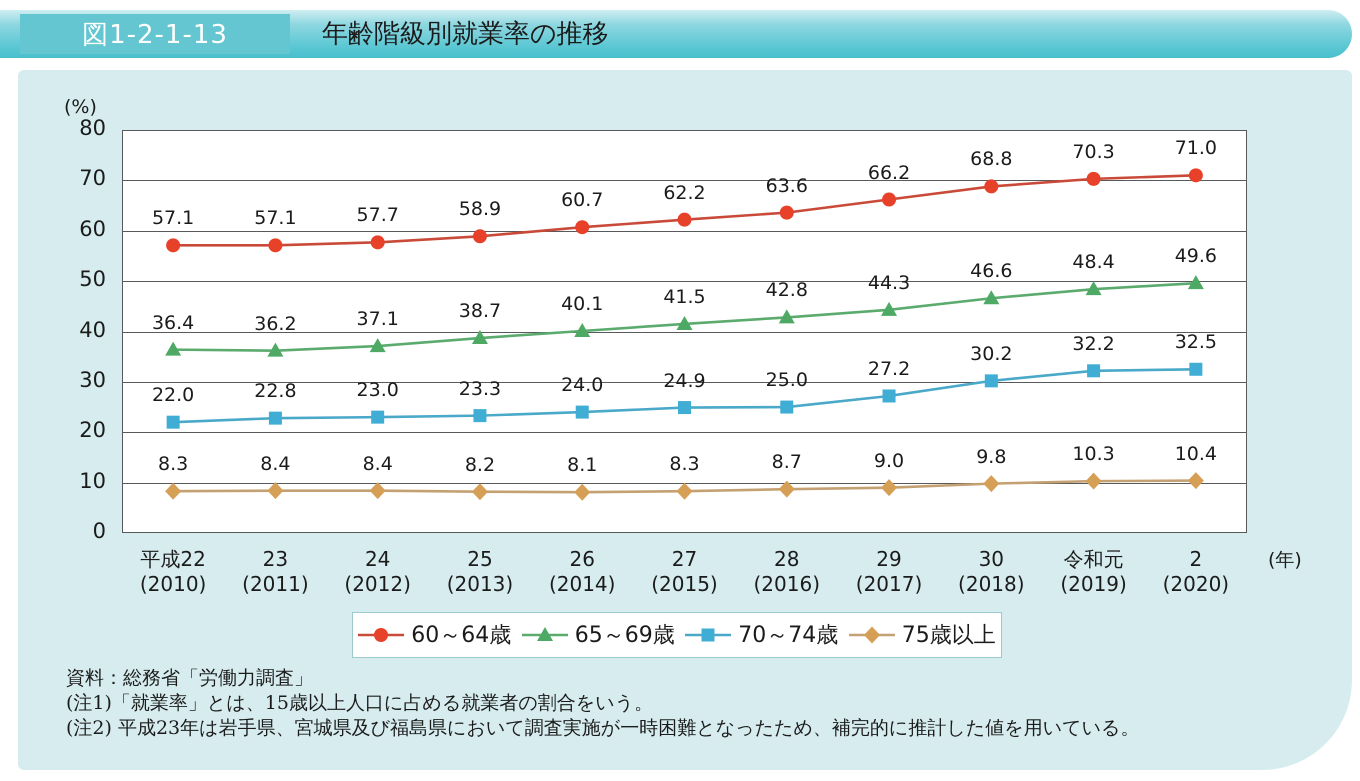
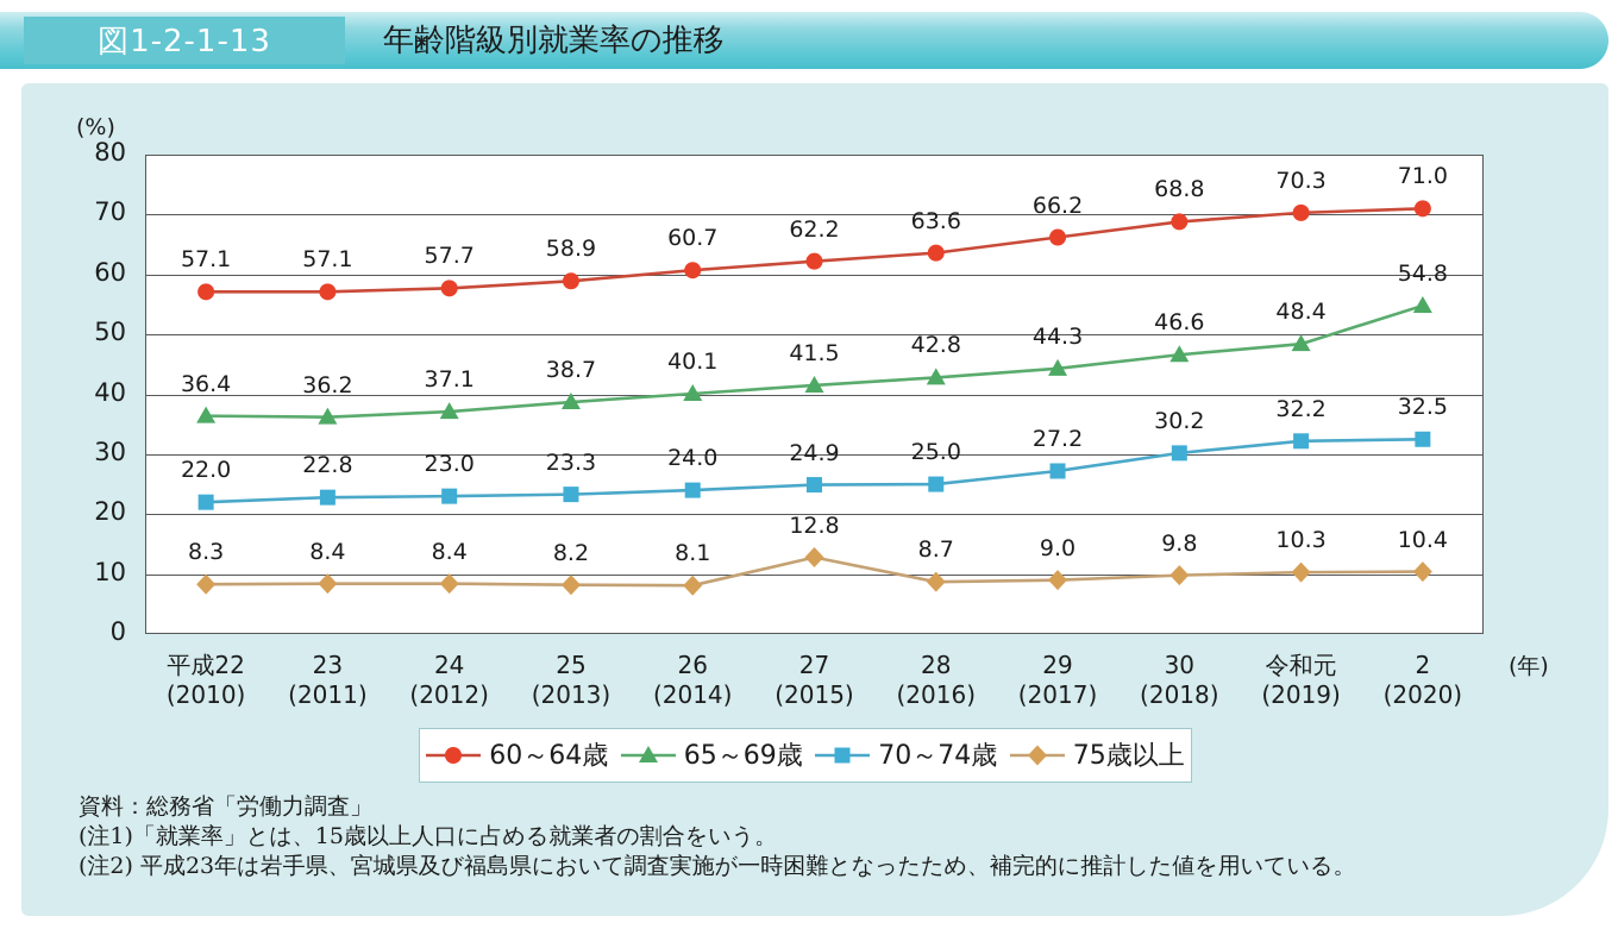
75歳以上/27 (2015): 8.3 -> 12.8
65～69歳/2 (2020): 49.6 -> 54.8
